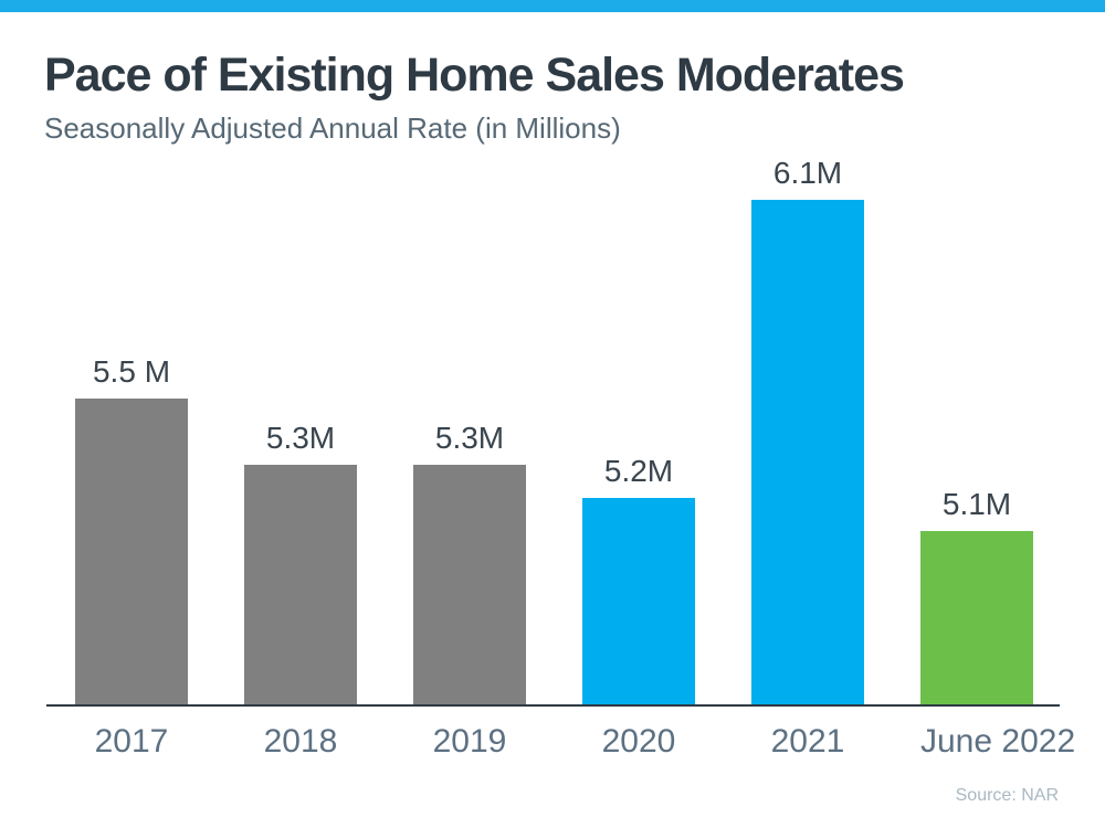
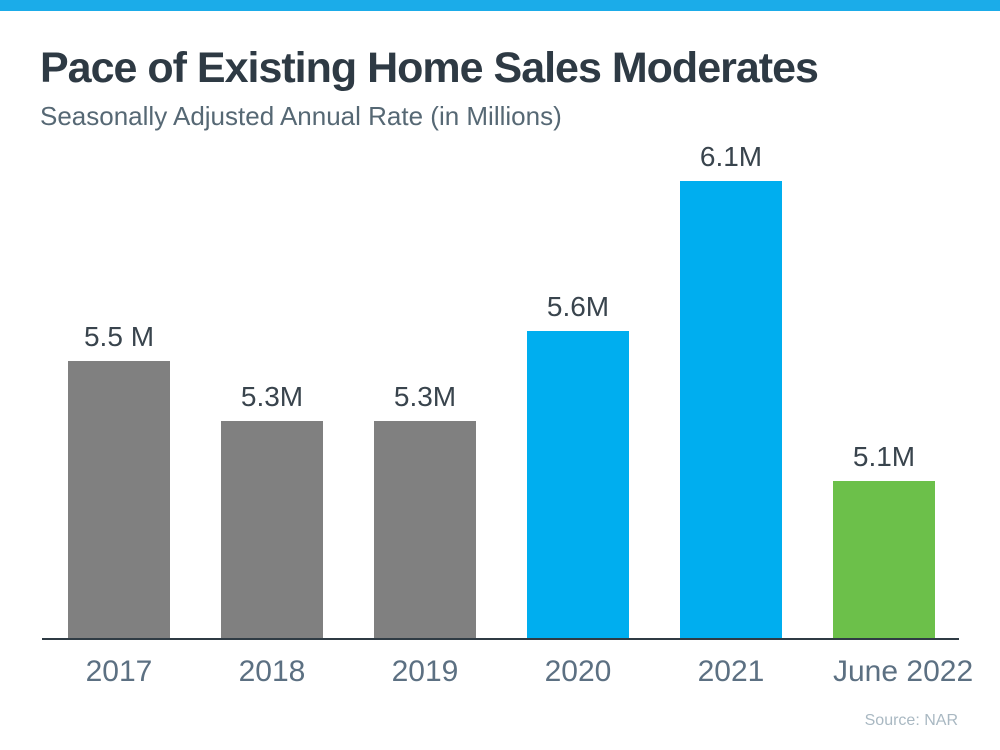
2020: 5.2M -> 5.6M
